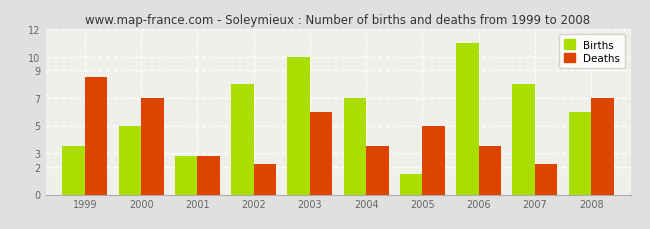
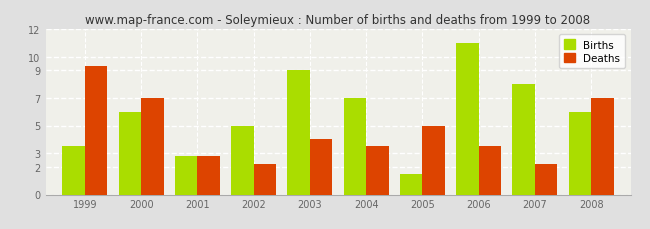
Deaths/1999: 8.5 -> 9.3
Births/2000: 5.0 -> 6.0
Births/2002: 8.0 -> 5.0
Births/2003: 10.0 -> 9.0
Deaths/2003: 6.0 -> 4.0
